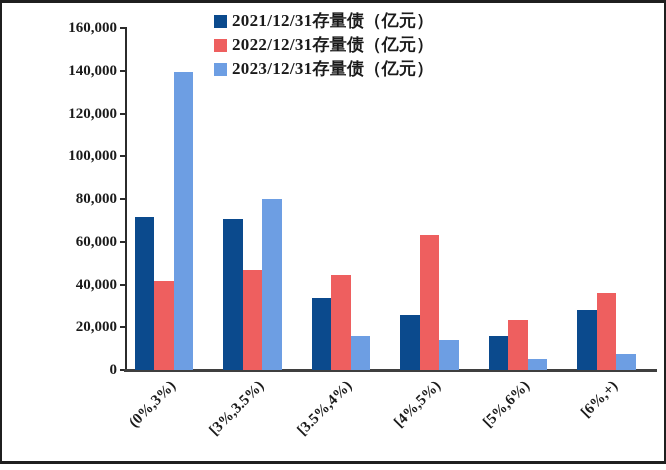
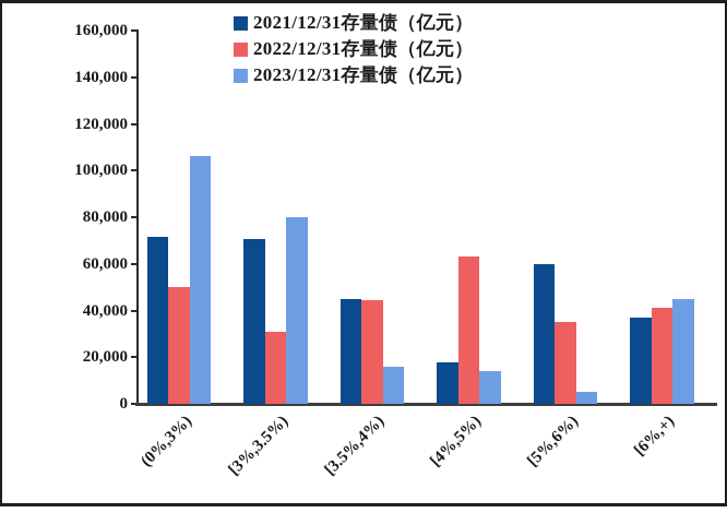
2022/12/31存量债（亿元）/(0%,3%): 42000 -> 50000
2023/12/31存量债（亿元）/(0%,3%): 140000 -> 106000
2022/12/31存量债（亿元）/[3%,3.5%): 47000 -> 31000
2021/12/31存量债（亿元）/[3.5%,4%): 34000 -> 45000
2021/12/31存量债（亿元）/[4%,5%): 26000 -> 18000
2021/12/31存量债（亿元）/[5%,6%): 16000 -> 60000
2022/12/31存量债（亿元）/[5%,6%): 24000 -> 35000
2021/12/31存量债（亿元）/[6%,+): 28000 -> 37000
2022/12/31存量债（亿元）/[6%,+): 36000 -> 41000
2023/12/31存量债（亿元）/[6%,+): 8000 -> 45000
